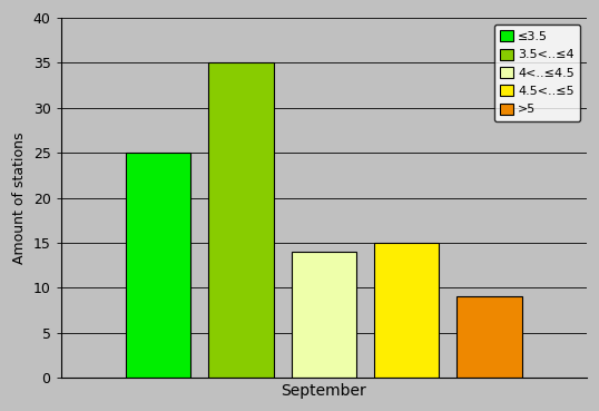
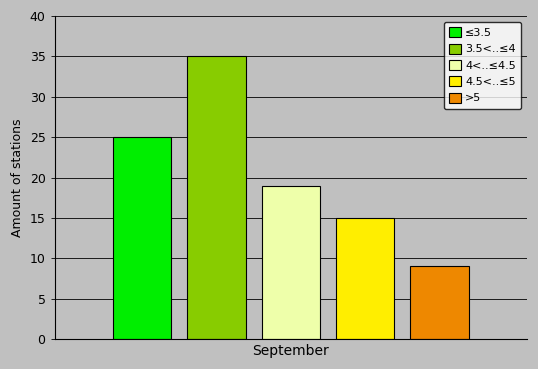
September: 14 -> 19
